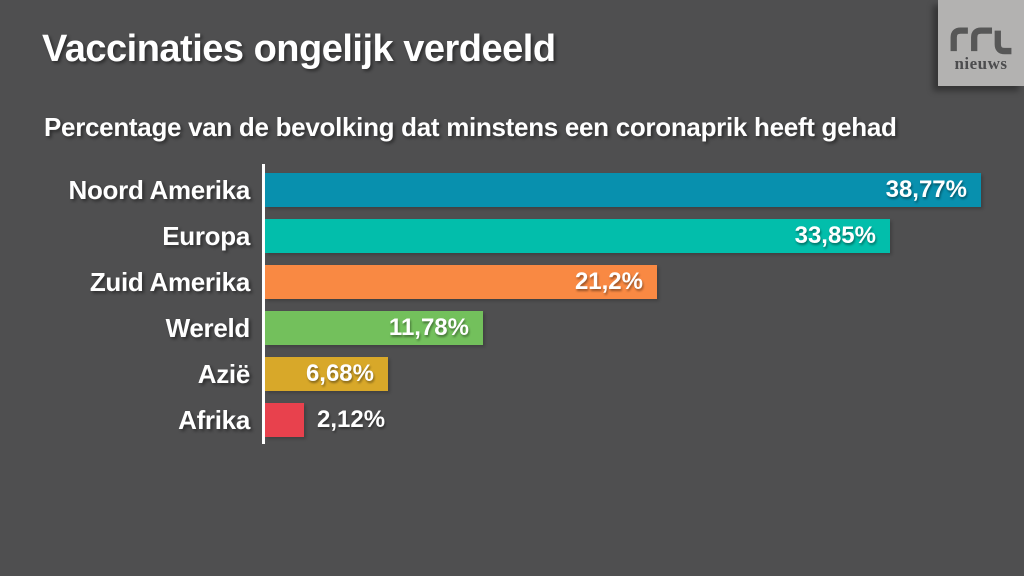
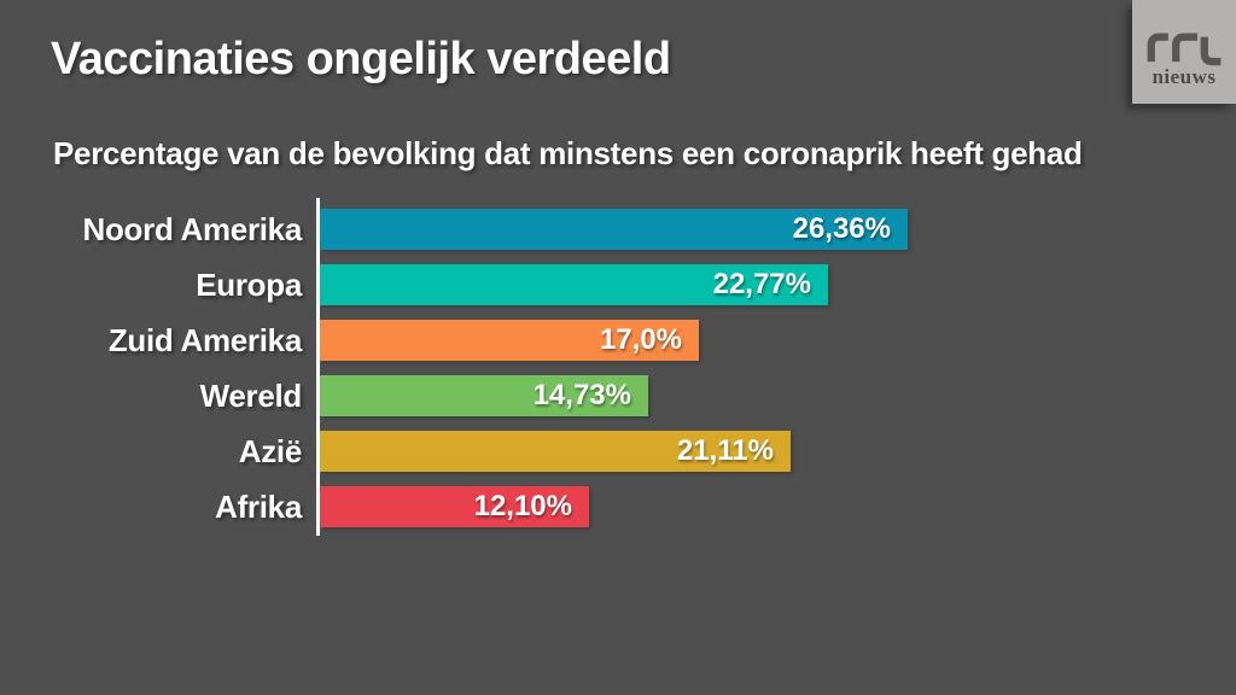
Noord Amerika: 38,77% -> 26,36%
Europa: 33,85% -> 22,77%
Zuid Amerika: 21,2% -> 17,0%
Wereld: 11,78% -> 14,73%
Azië: 6,68% -> 21,11%
Afrika: 2,12% -> 12,10%
